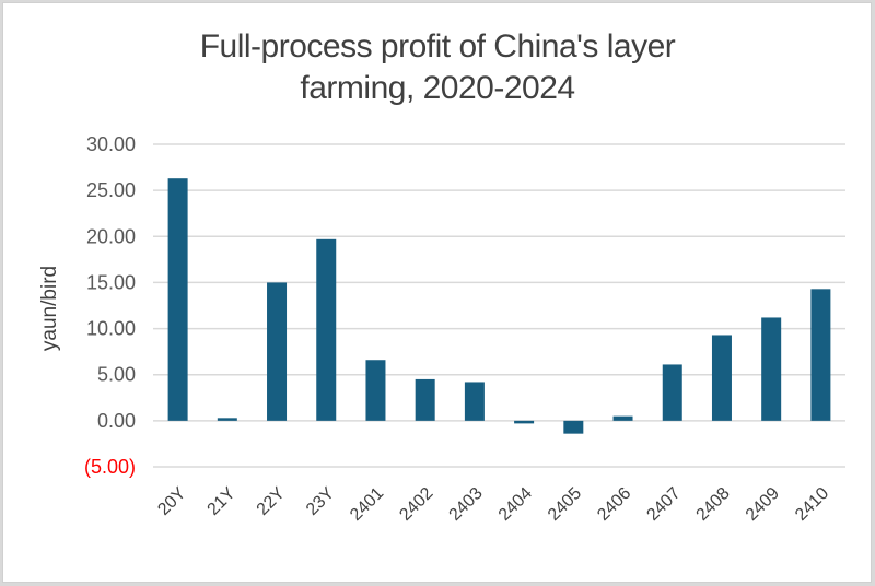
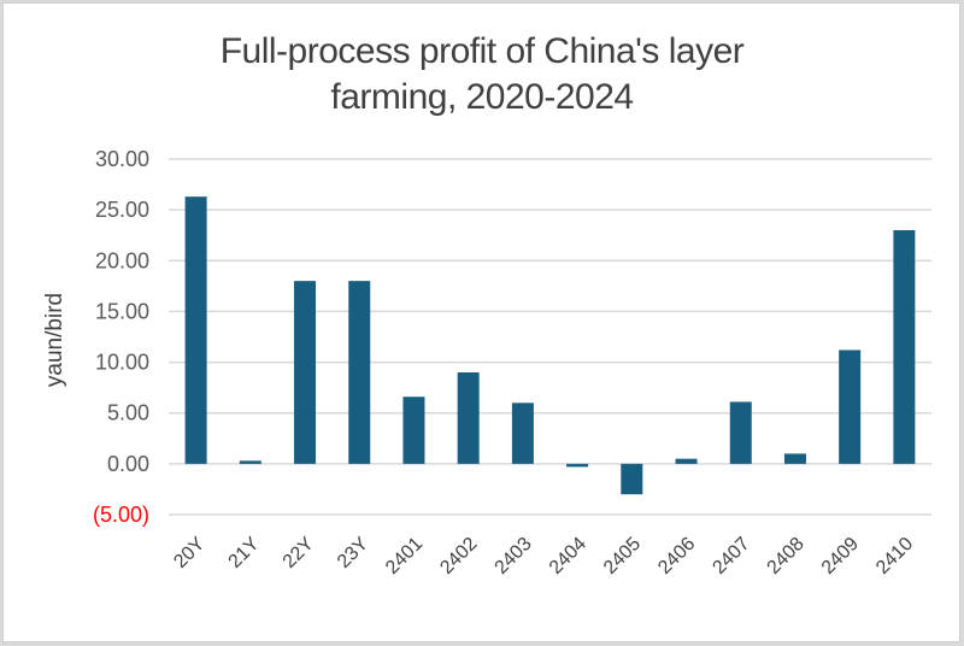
22Y: 15 -> 18
23Y: 20 -> 18
2402: 4 -> 9
2403: 4 -> 6
2405: -1 -> -3
2408: 9 -> 1
2410: 14 -> 23
